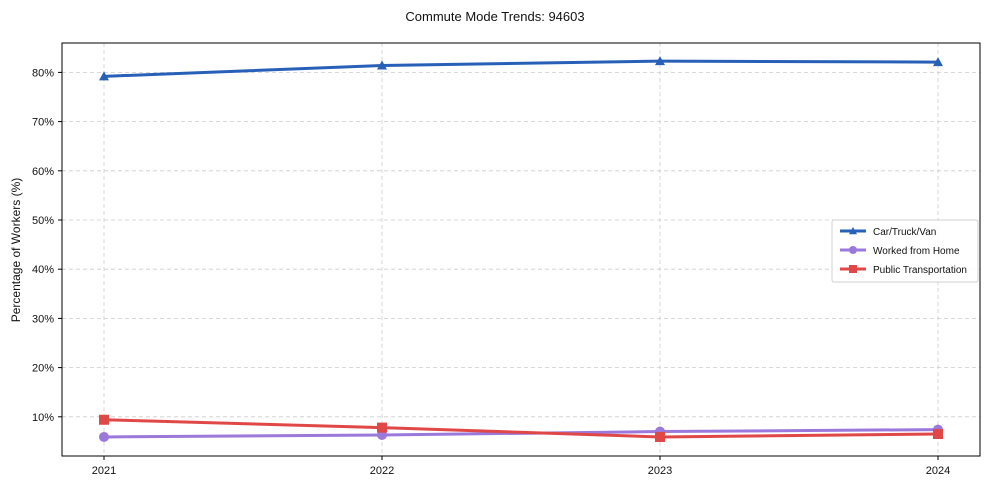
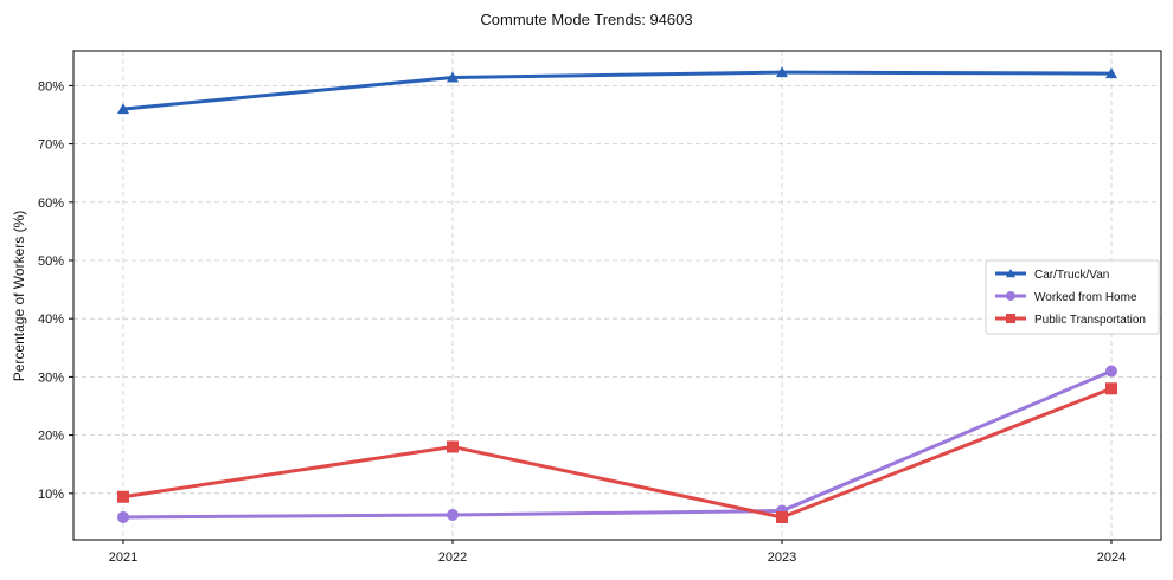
Car/Truck/Van/2021: 79% -> 76%
Public Transportation/2022: 8% -> 18%
Worked from Home/2024: 7% -> 31%
Public Transportation/2024: 6% -> 28%
